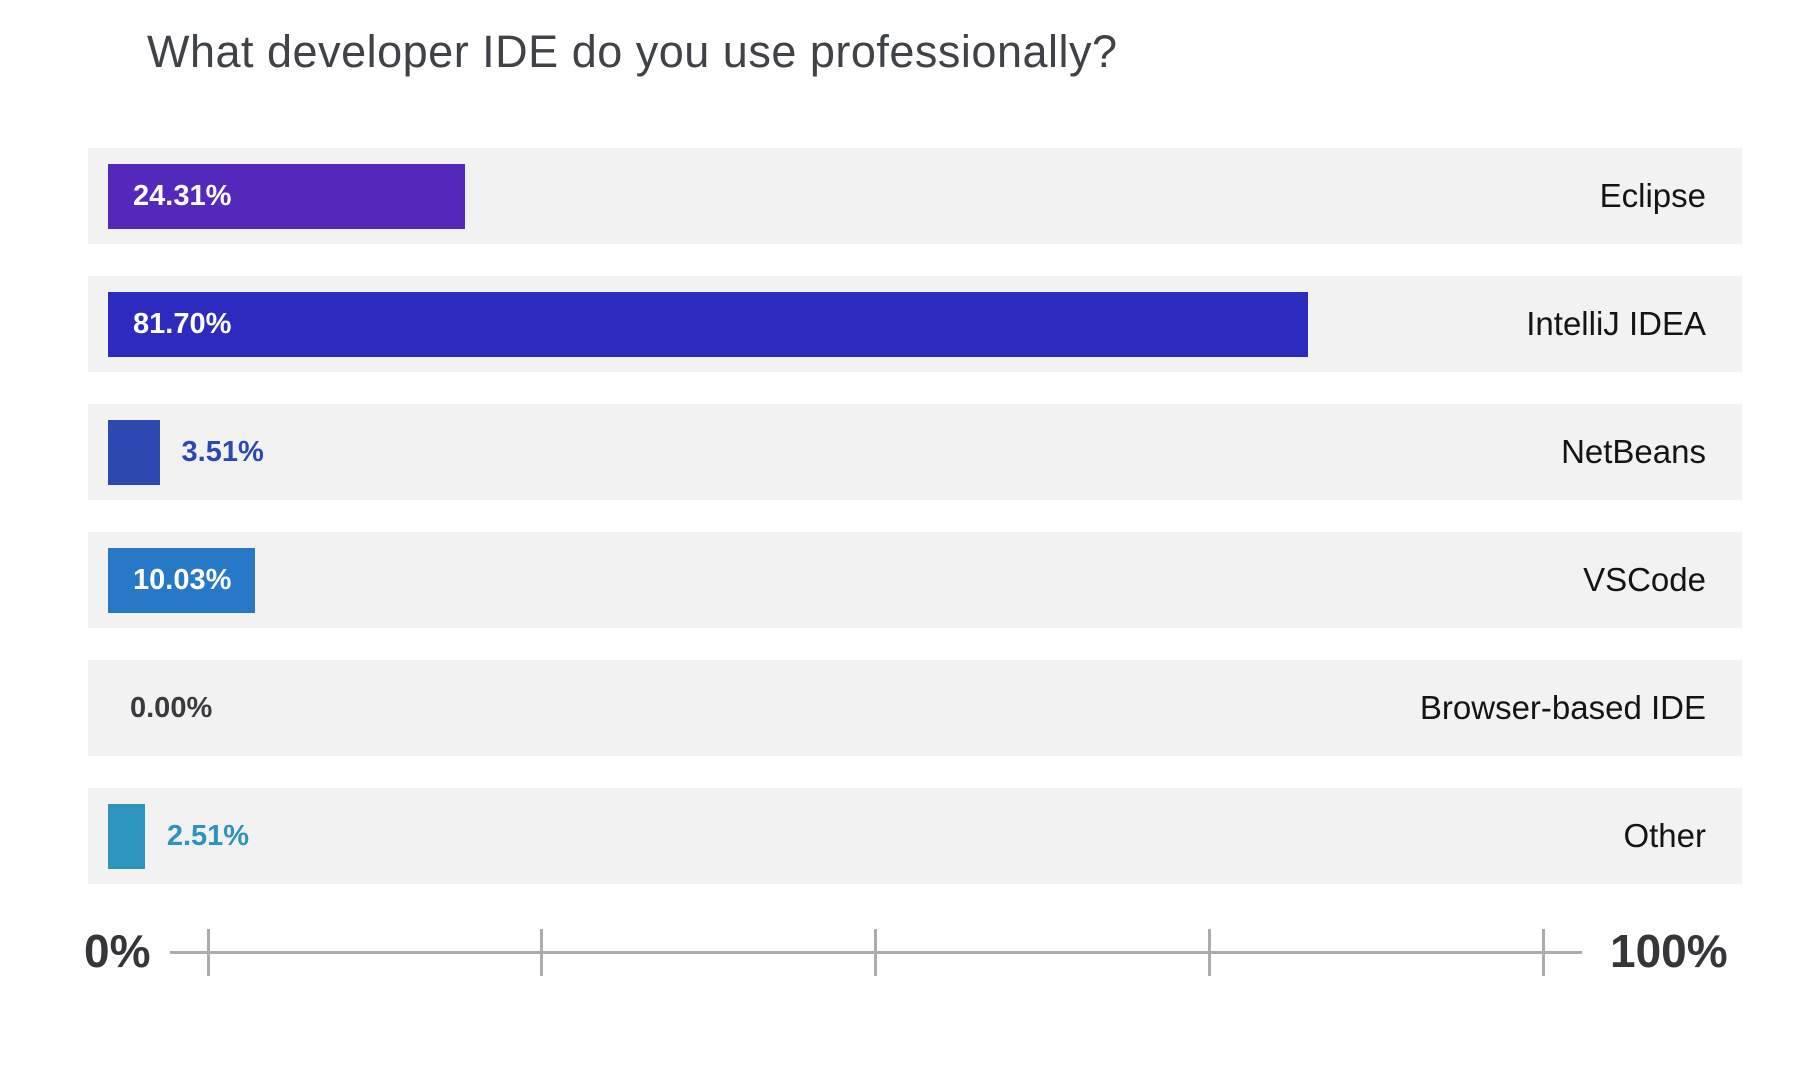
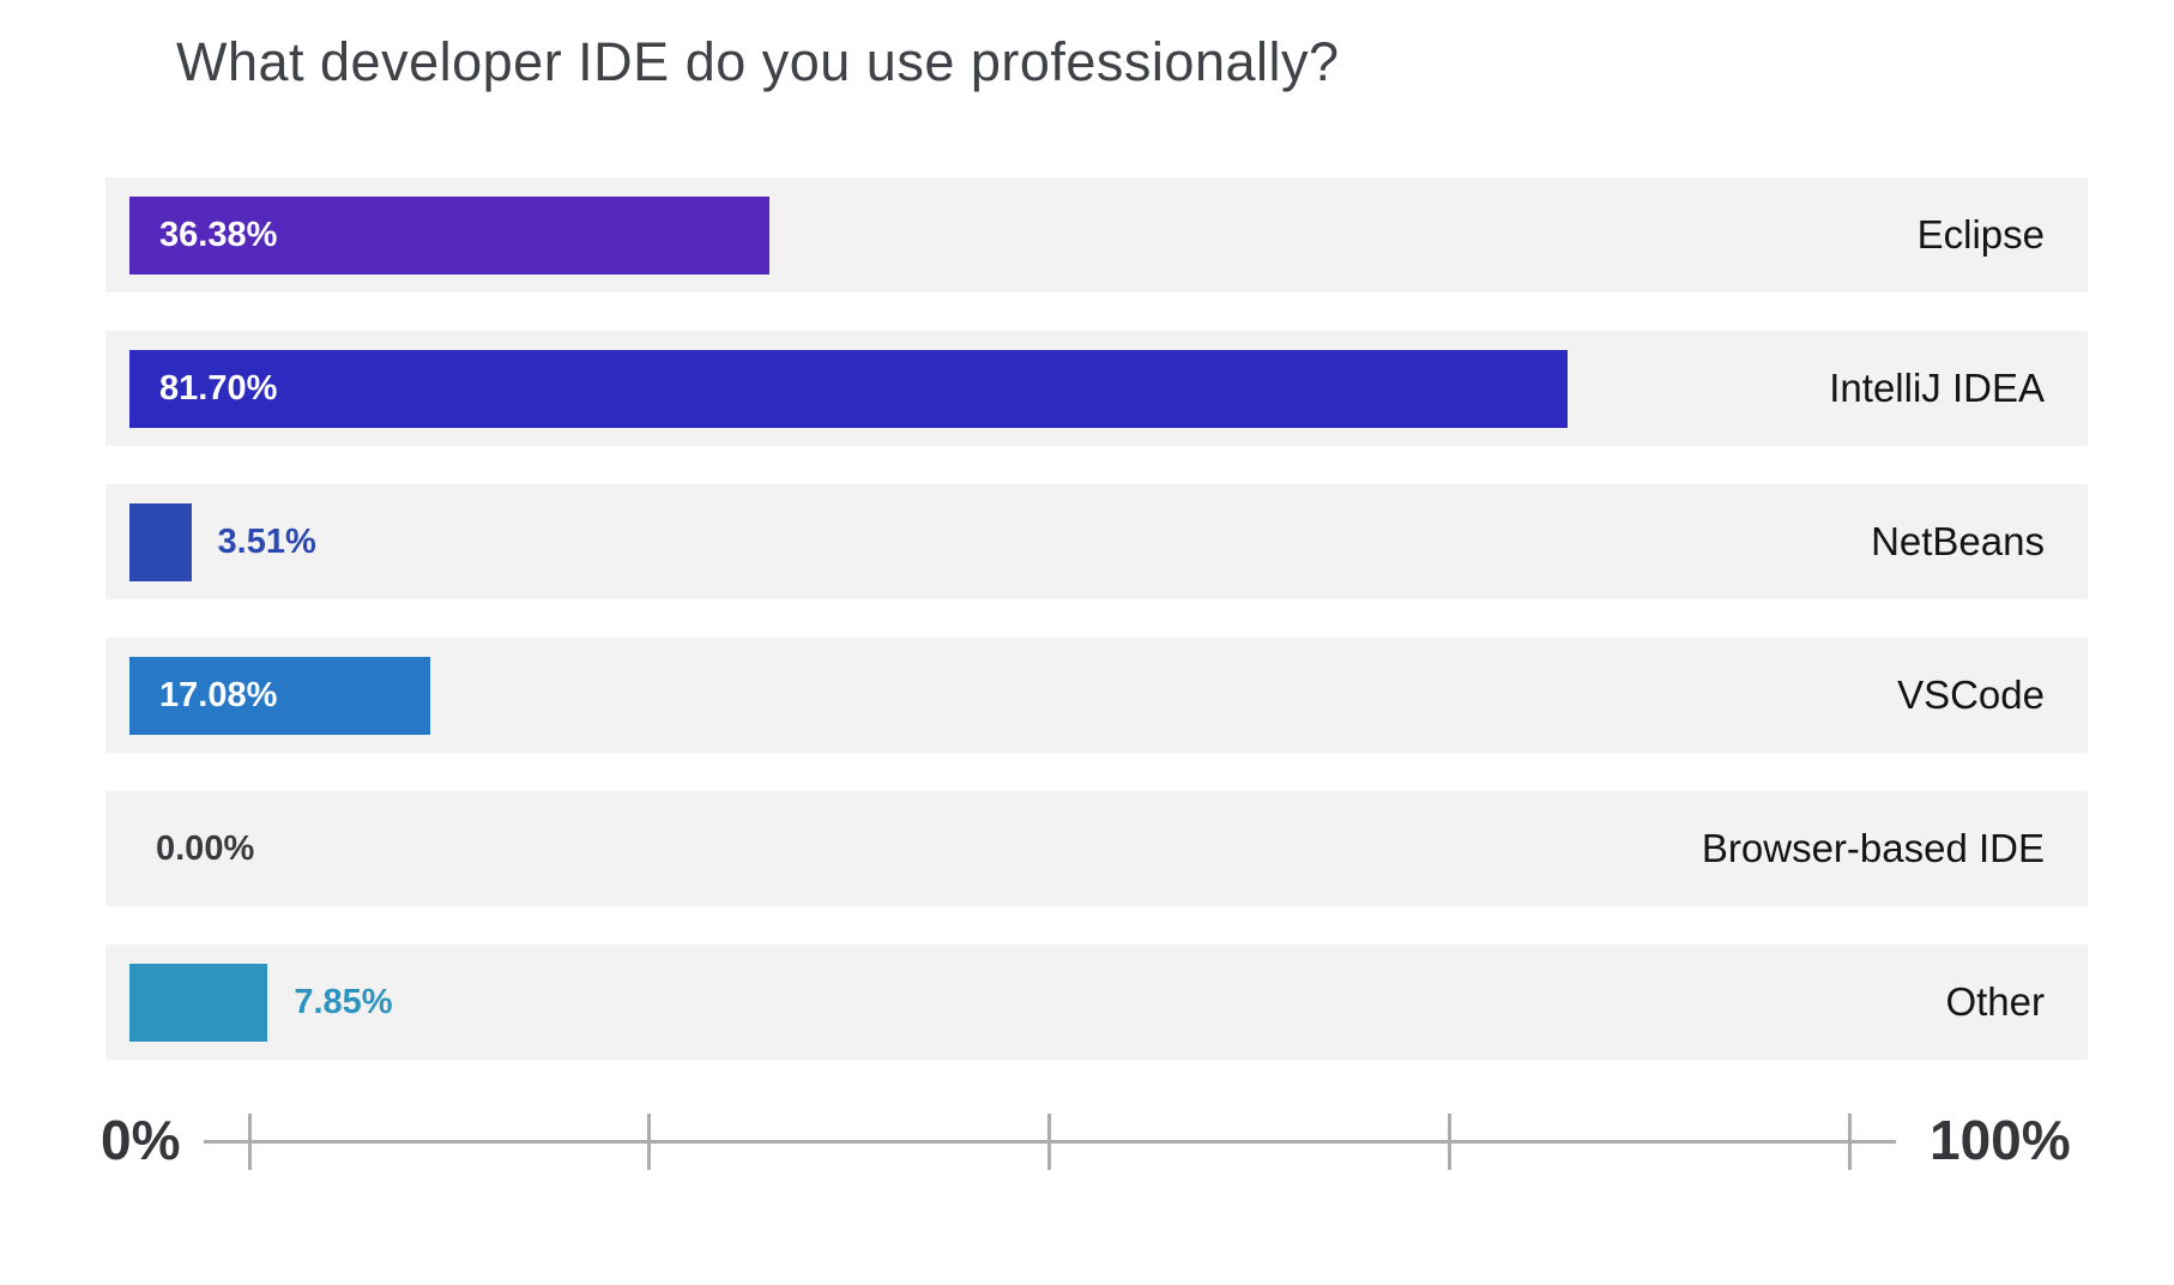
Eclipse: 24.31% -> 36.38%
VSCode: 10.03% -> 17.08%
Other: 2.51% -> 7.85%
